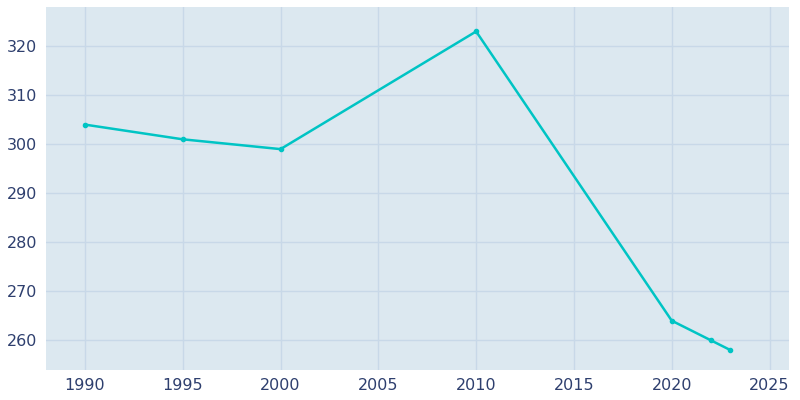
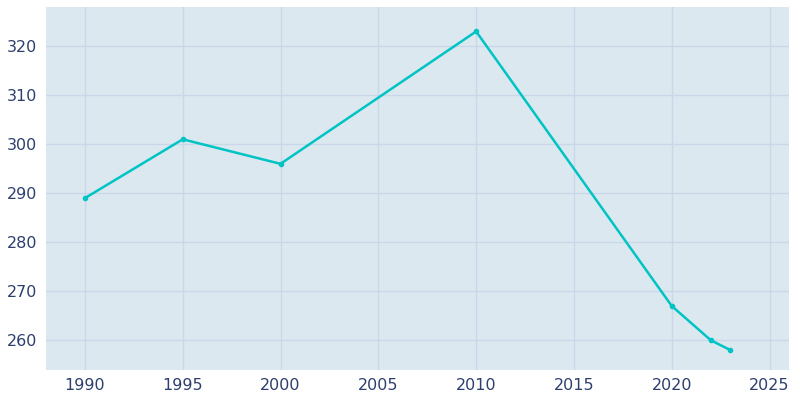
1990: 304 -> 289
2000: 299 -> 296
2020: 264 -> 267
